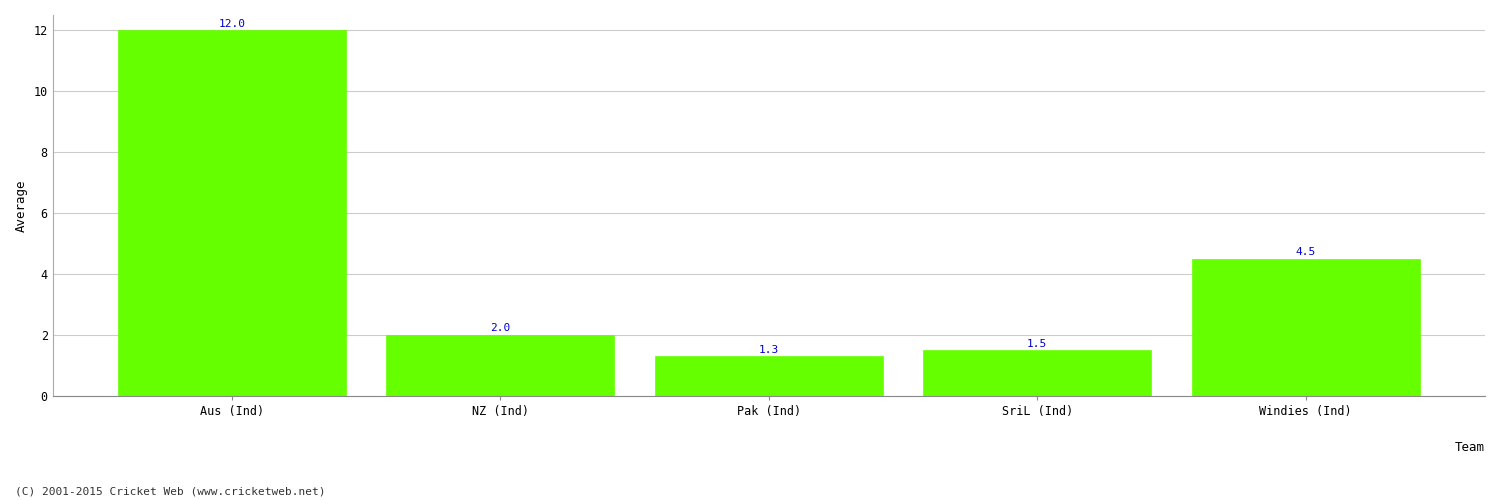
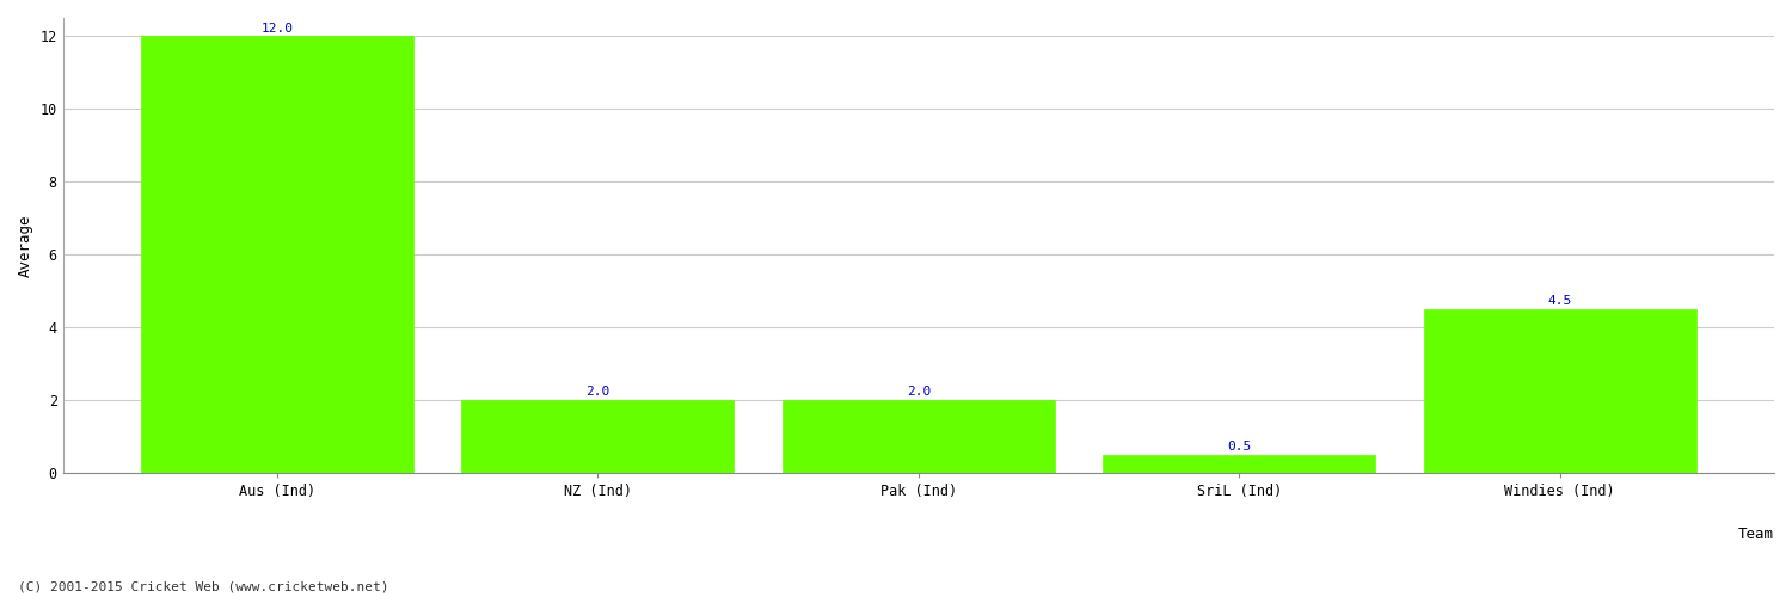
Pak (Ind): 1.3 -> 2.0
SriL (Ind): 1.5 -> 0.5
